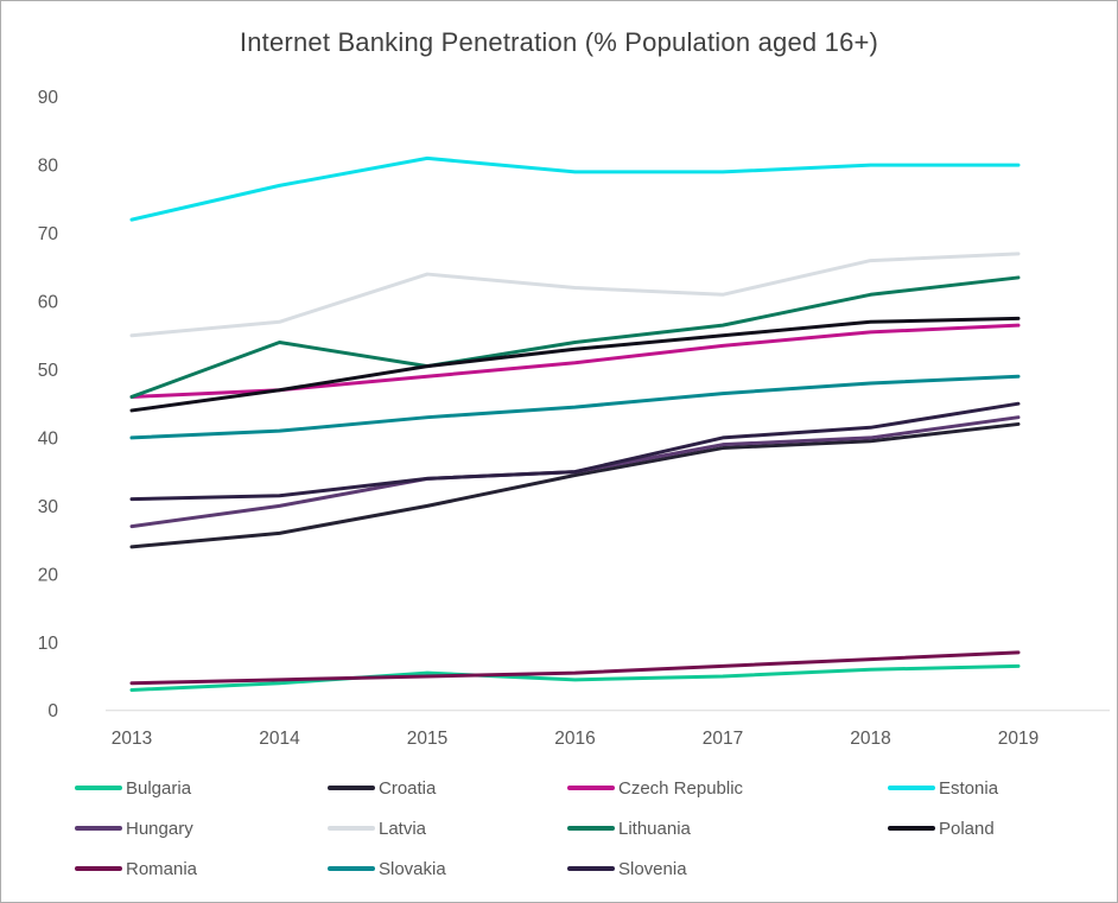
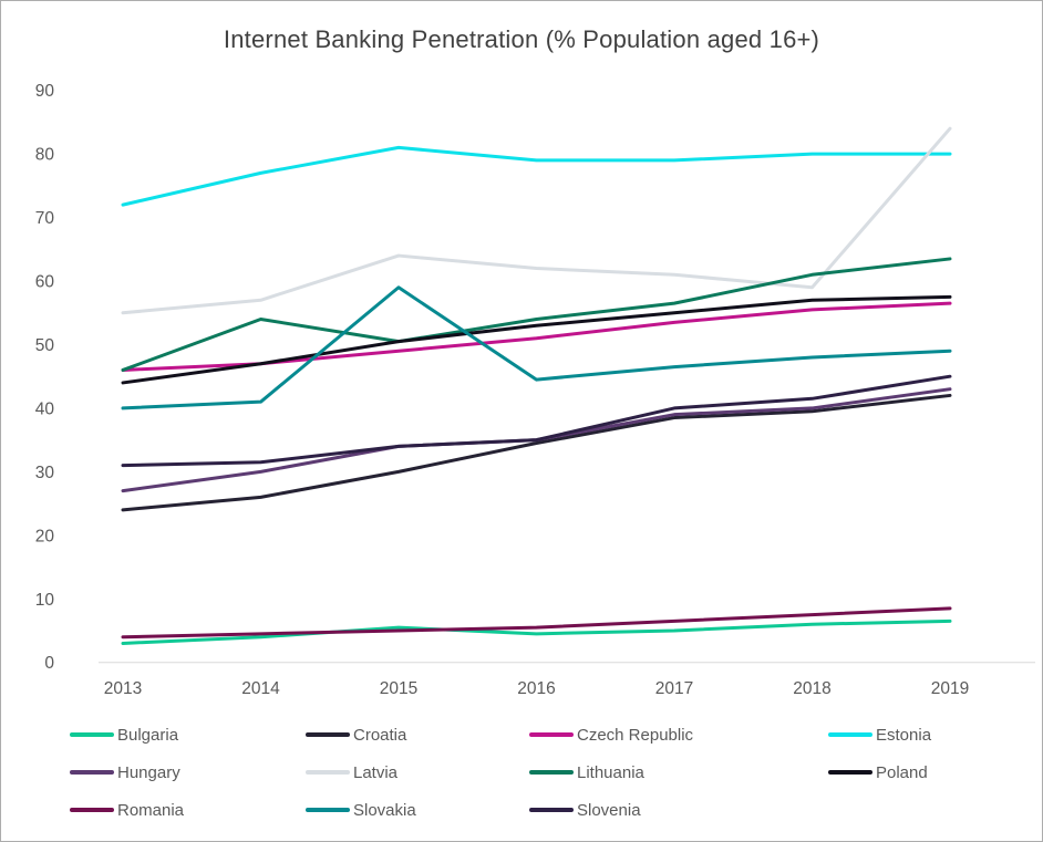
Slovakia/2015: 43 -> 59
Latvia/2018: 66 -> 59
Latvia/2019: 67 -> 84
